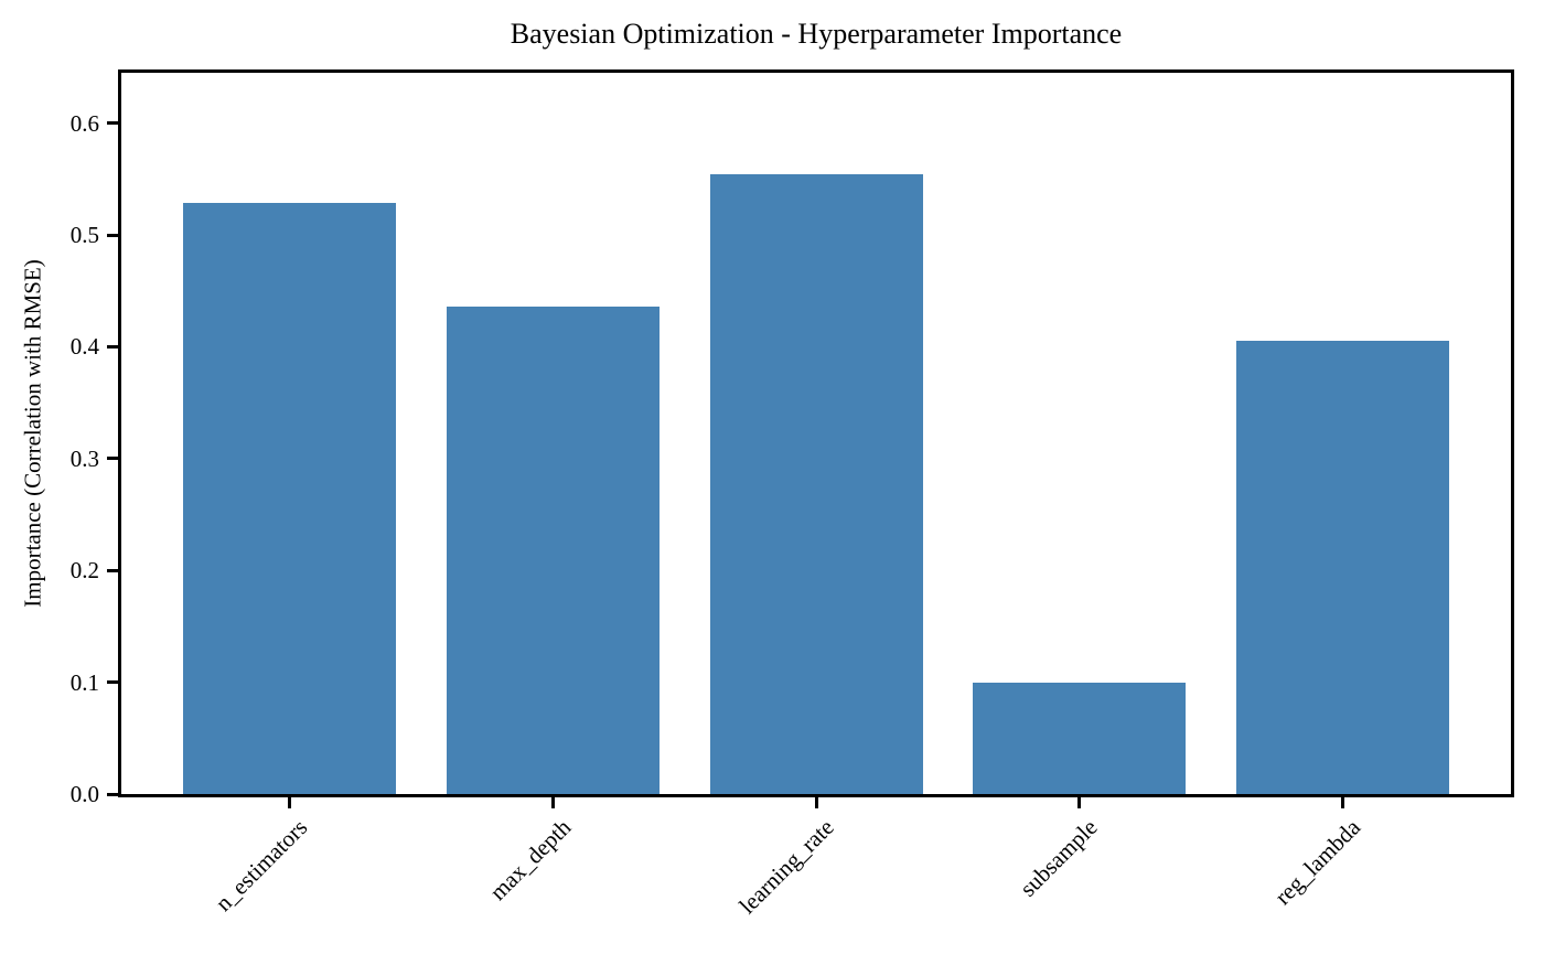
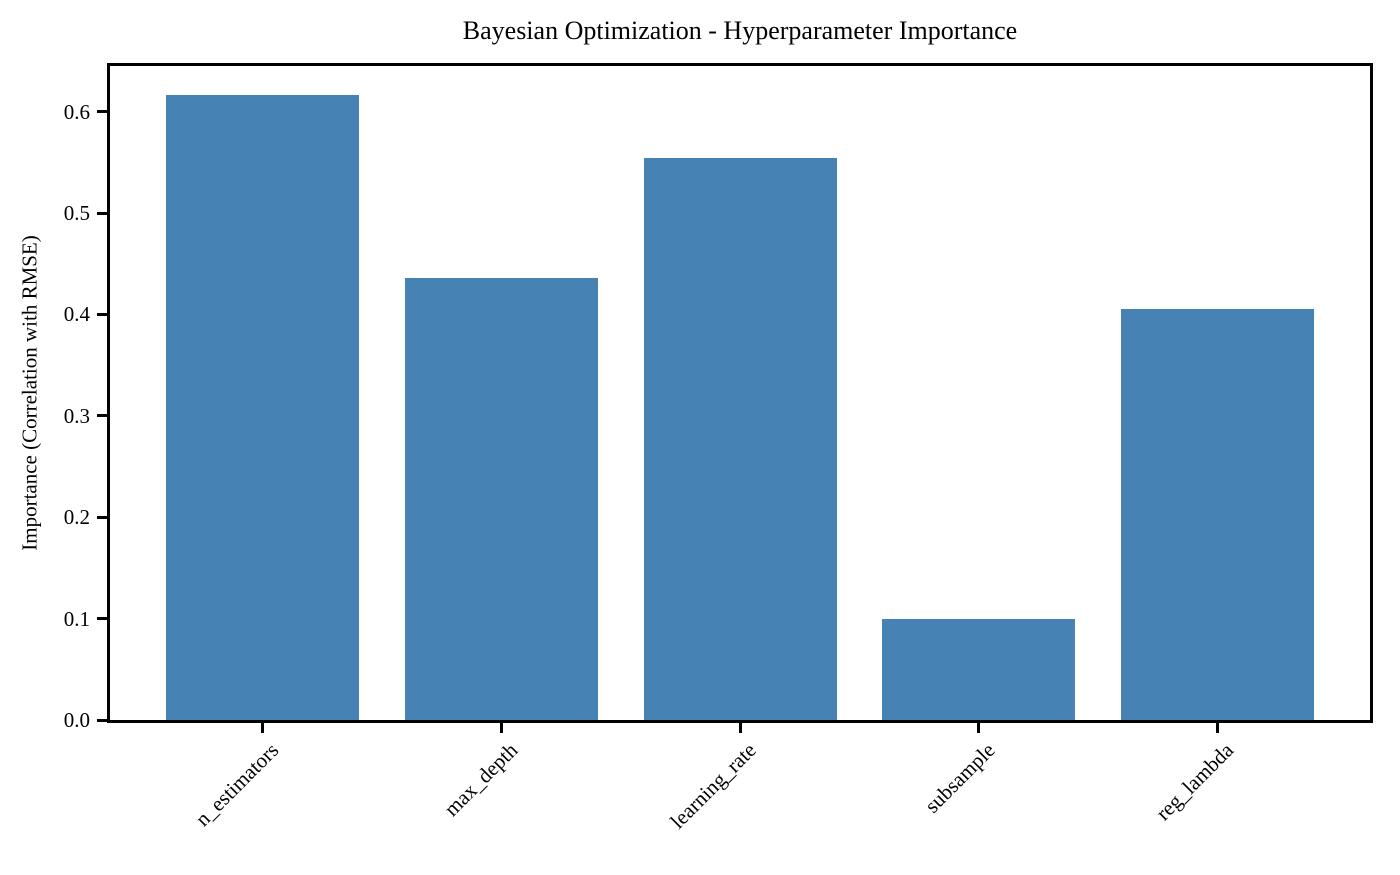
n_estimators: 0.529 -> 0.616
